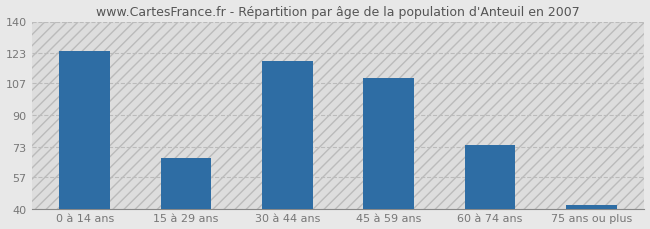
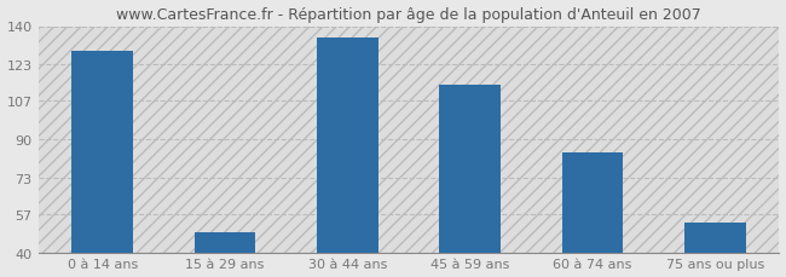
0 à 14 ans: 124 -> 129
15 à 29 ans: 67 -> 49
30 à 44 ans: 119 -> 135
45 à 59 ans: 110 -> 114
60 à 74 ans: 74 -> 84
75 ans ou plus: 42 -> 53
